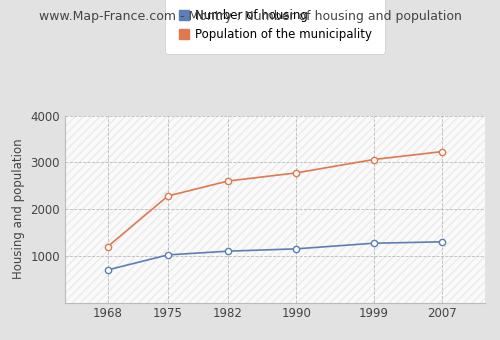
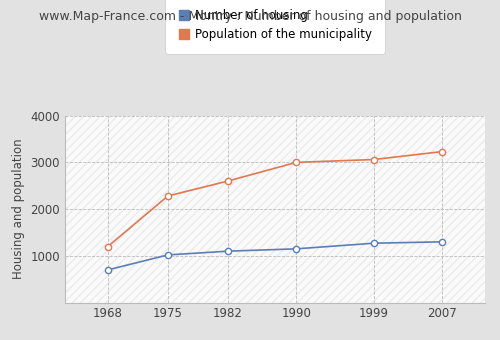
Population of the municipality/1990: 2780 -> 3000
